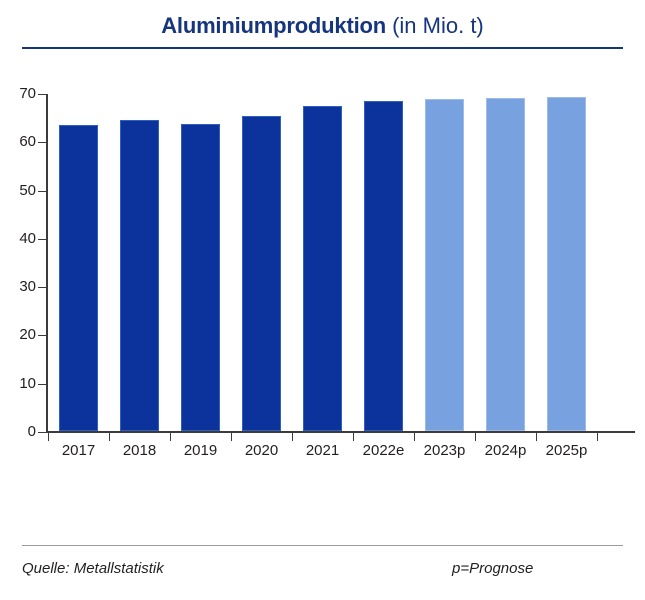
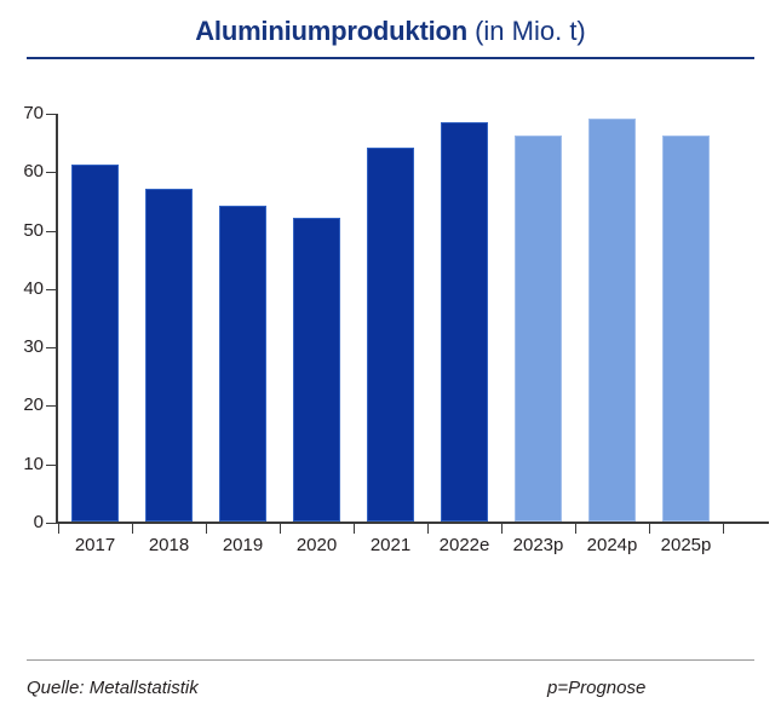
2017: 63 -> 61
2018: 64 -> 57
2019: 64 -> 54
2020: 65 -> 52
2021: 67 -> 64
2023p: 69 -> 66
2025p: 69 -> 66
